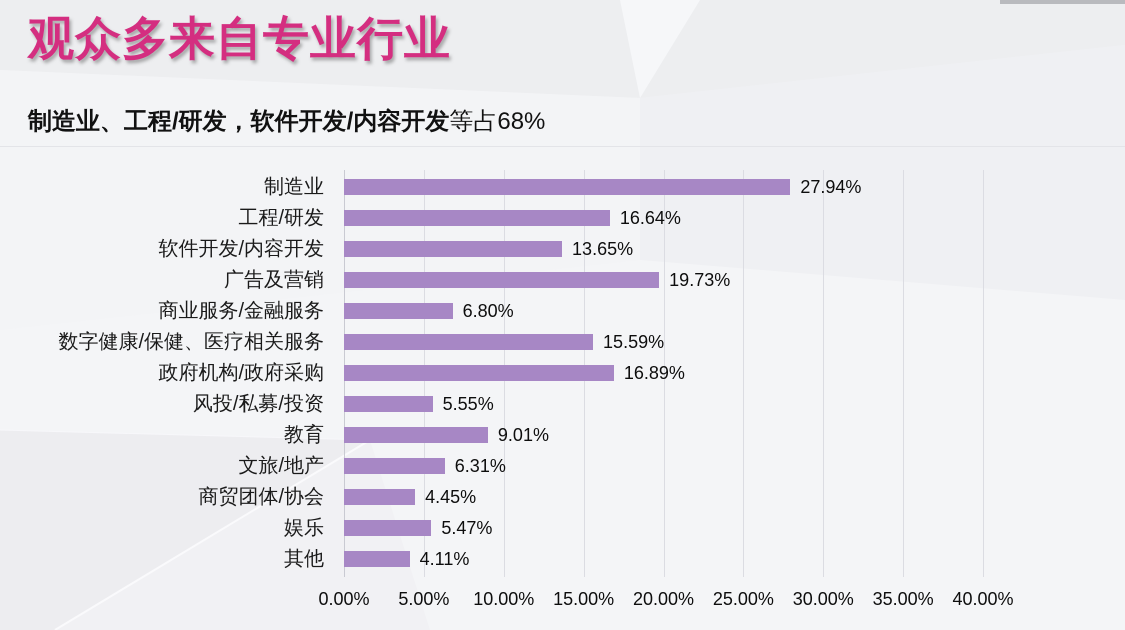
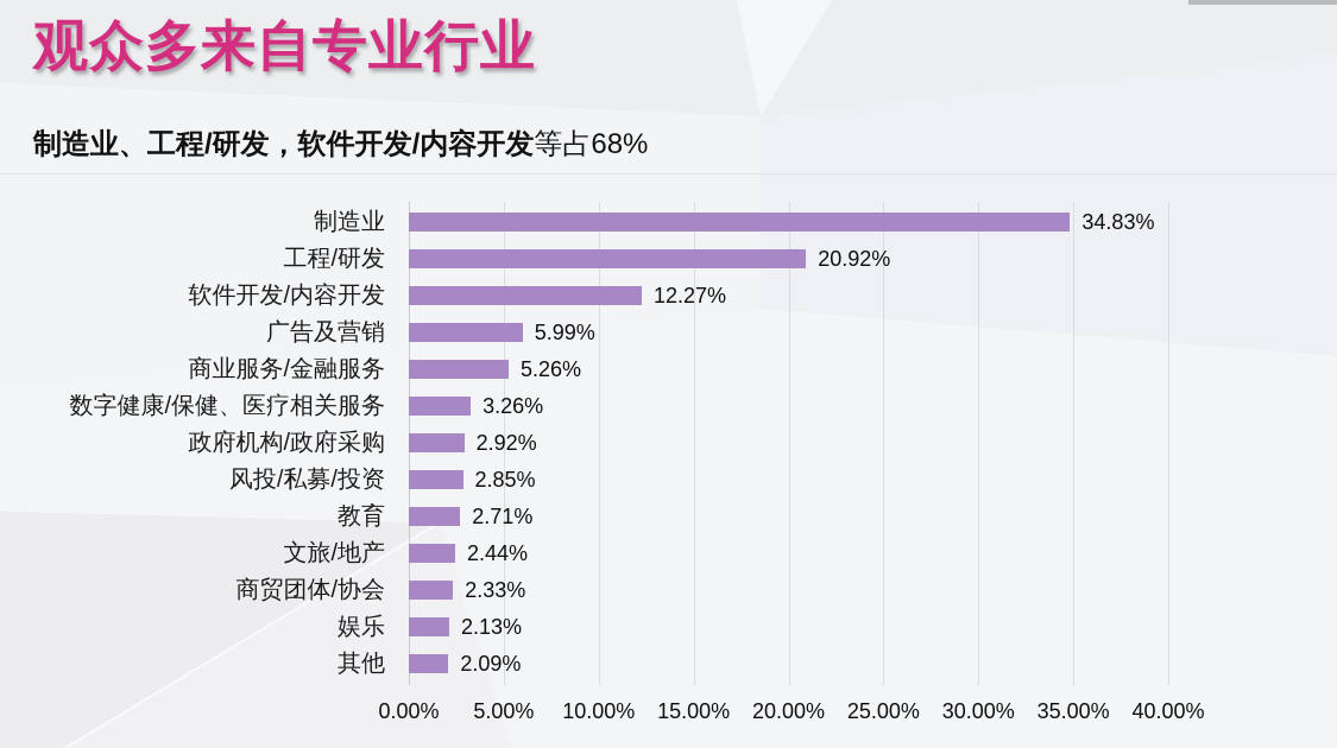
制造业: 27.94% -> 34.83%
工程/研发: 16.64% -> 20.92%
软件开发/内容开发: 13.65% -> 12.27%
广告及营销: 19.73% -> 5.99%
商业服务/金融服务: 6.80% -> 5.26%
数字健康/保健、医疗相关服务: 15.59% -> 3.26%
政府机构/政府采购: 16.89% -> 2.92%
风投/私募/投资: 5.55% -> 2.85%
教育: 9.01% -> 2.71%
文旅/地产: 6.31% -> 2.44%
商贸团体/协会: 4.45% -> 2.33%
娱乐: 5.47% -> 2.13%
其他: 4.11% -> 2.09%
